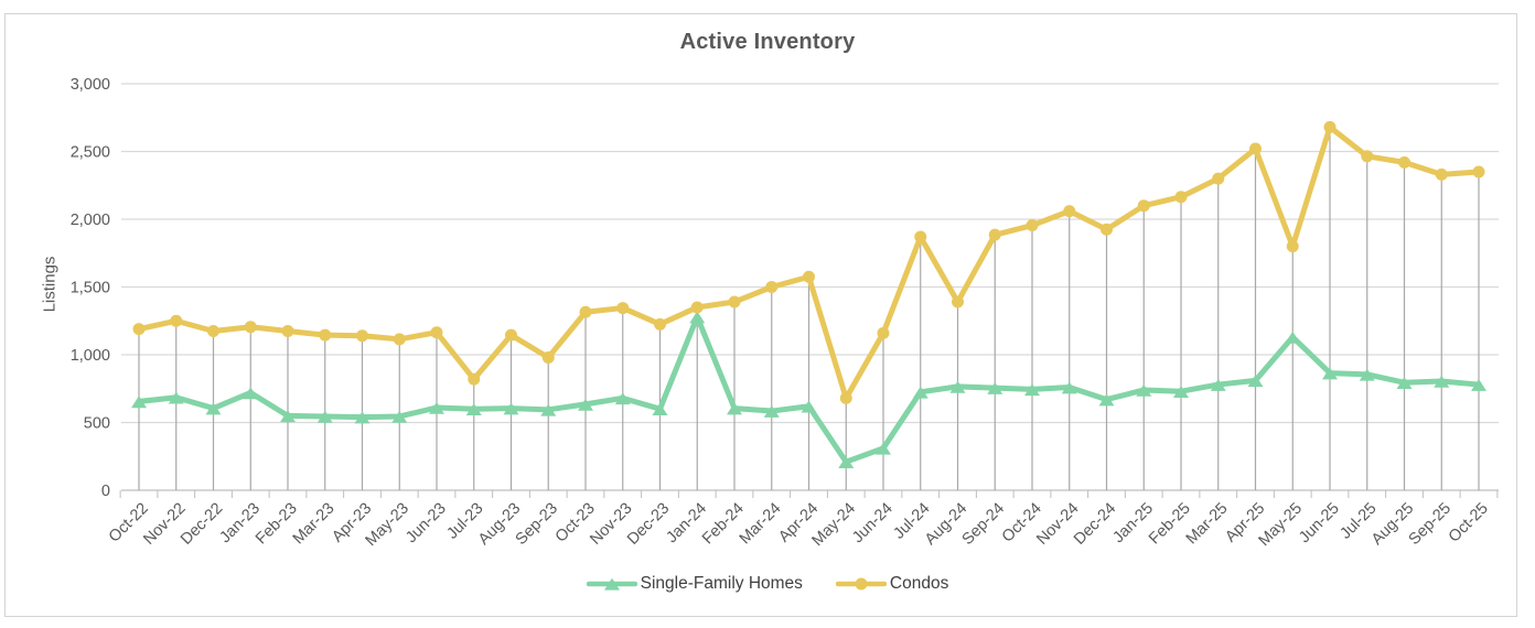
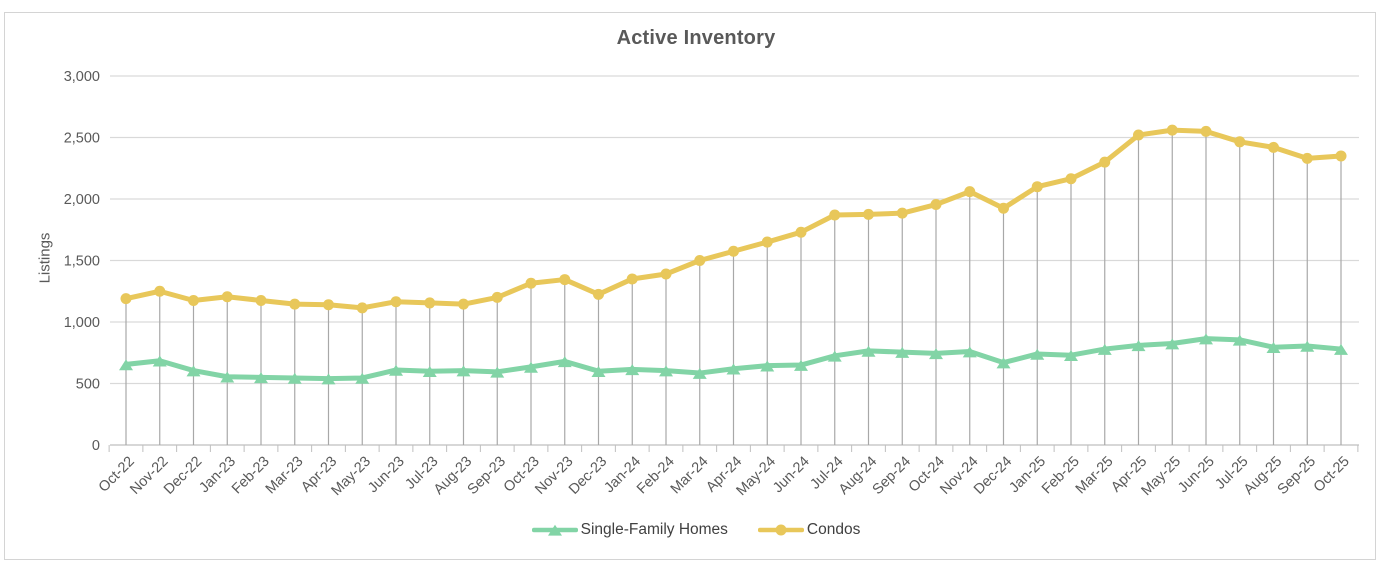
Single-Family Homes/Jan-23: 720 -> 560
Condos/Jul-23: 820 -> 1160
Condos/Sep-23: 980 -> 1200
Single-Family Homes/Jan-24: 1280 -> 620
Single-Family Homes/May-24: 210 -> 640
Condos/May-24: 680 -> 1650
Single-Family Homes/Jun-24: 310 -> 650
Condos/Jun-24: 1160 -> 1730
Condos/Aug-24: 1390 -> 1880
Single-Family Homes/May-25: 1130 -> 820
Condos/May-25: 1800 -> 2560
Condos/Jun-25: 2680 -> 2550
